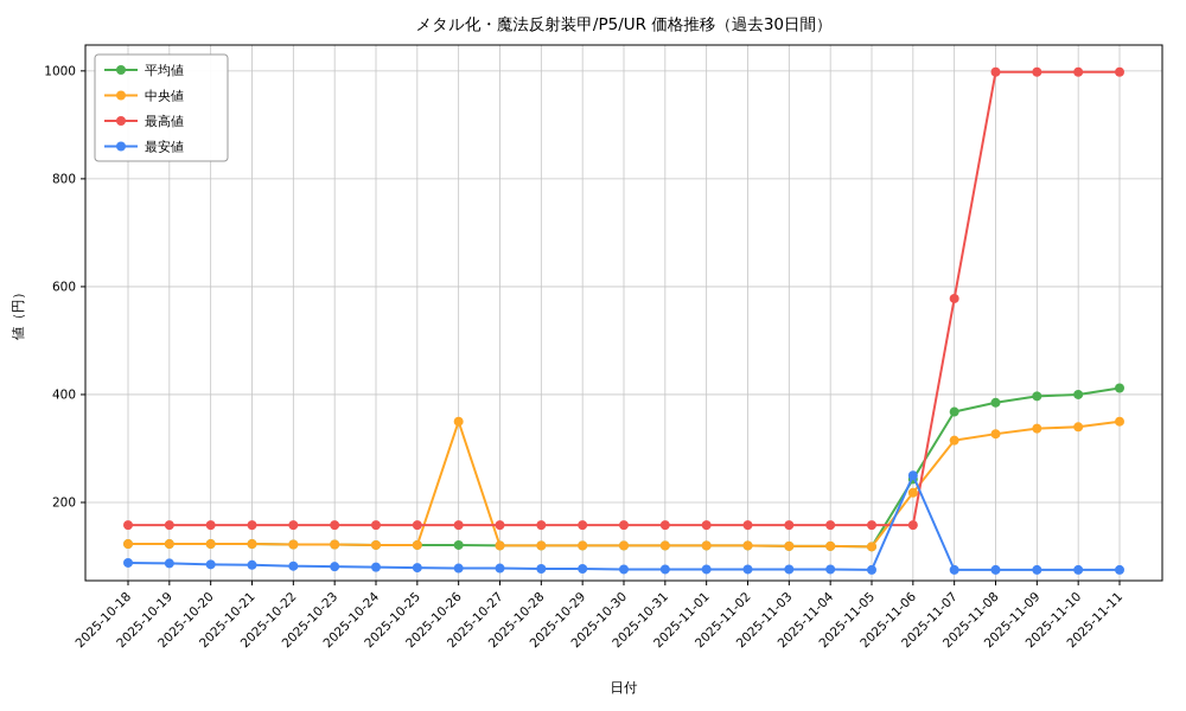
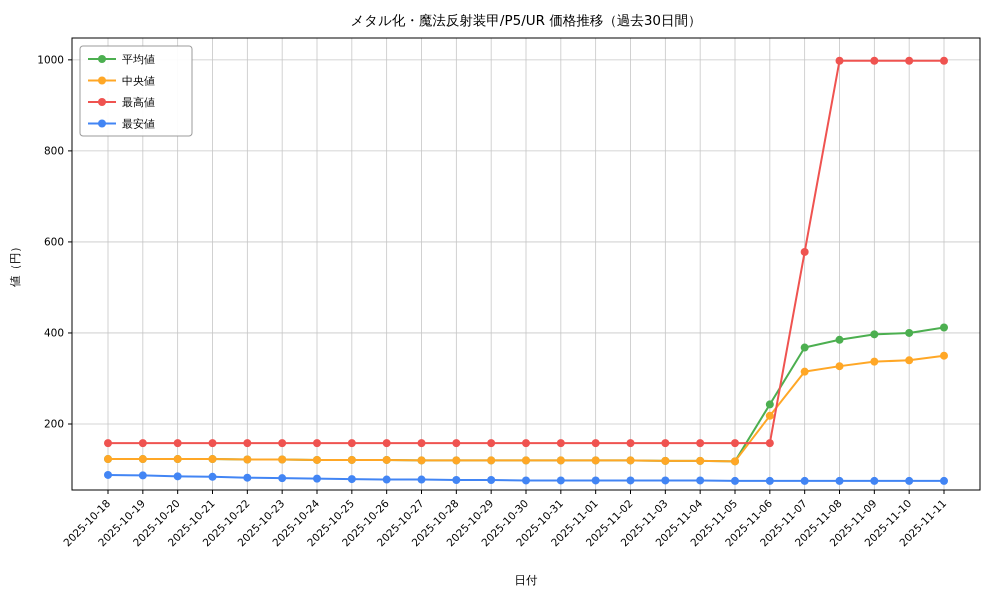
中央値/2025-10-26: 350 -> 120
最安値/2025-11-06: 250 -> 80
